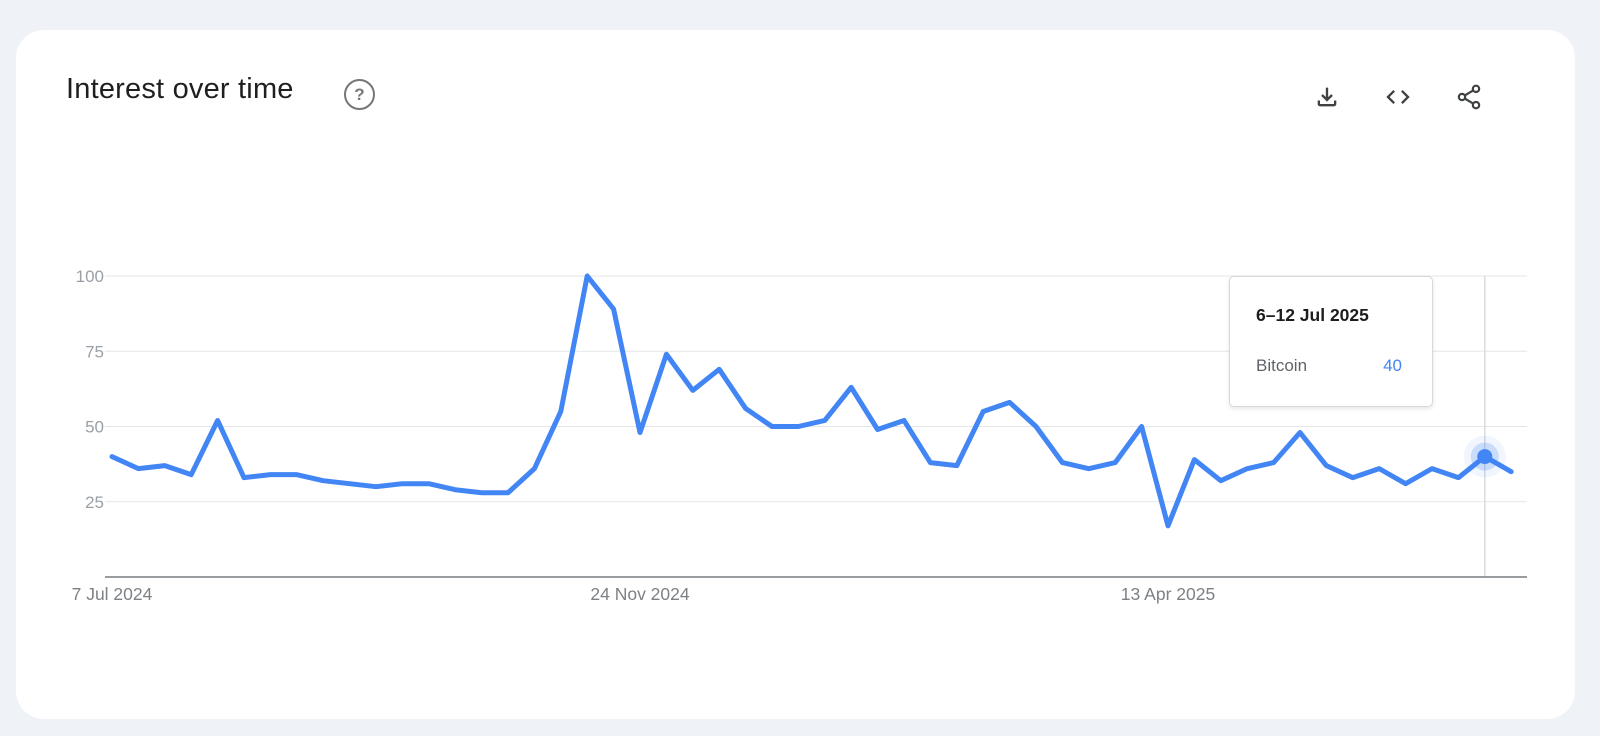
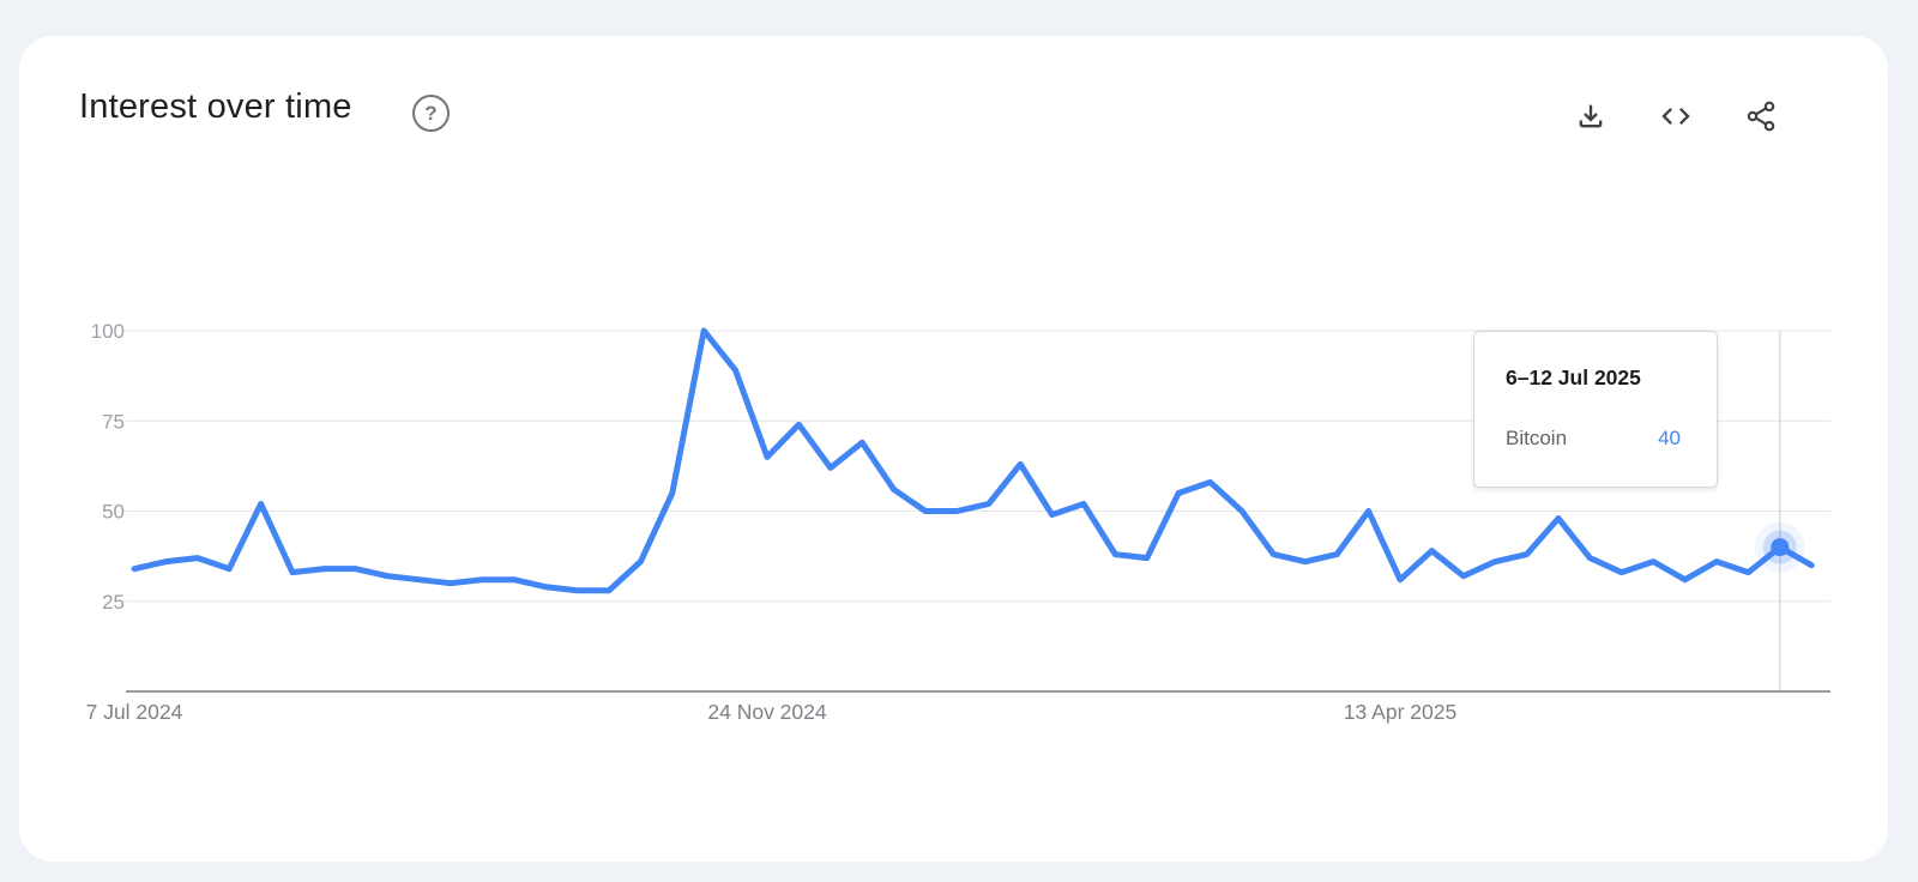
7 Jul 2024: 40 -> 34
24 Nov 2024: 48 -> 65
13 Apr 2025: 17 -> 31
